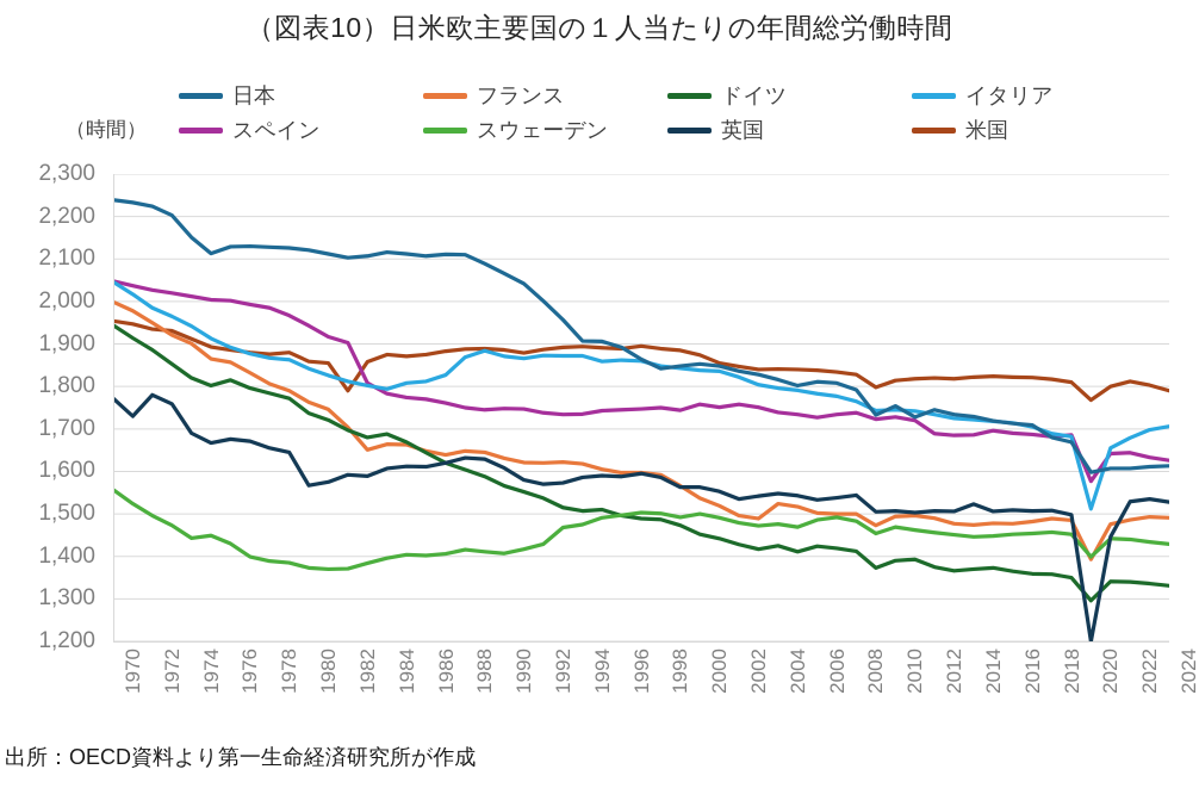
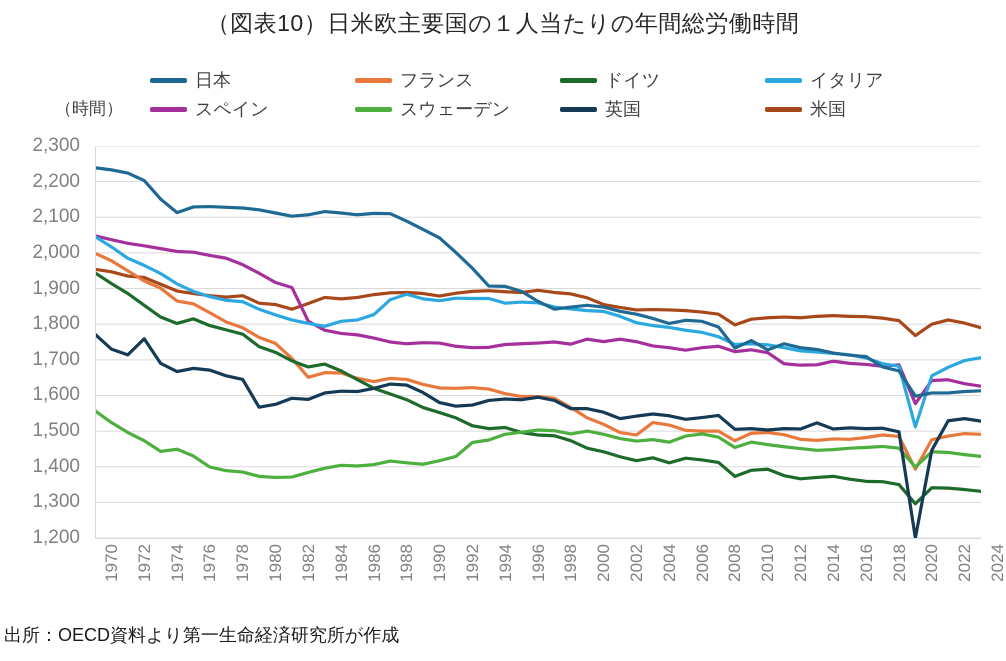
英国/1972: 1780 -> 1710
米国/1982: 1790 -> 1840
